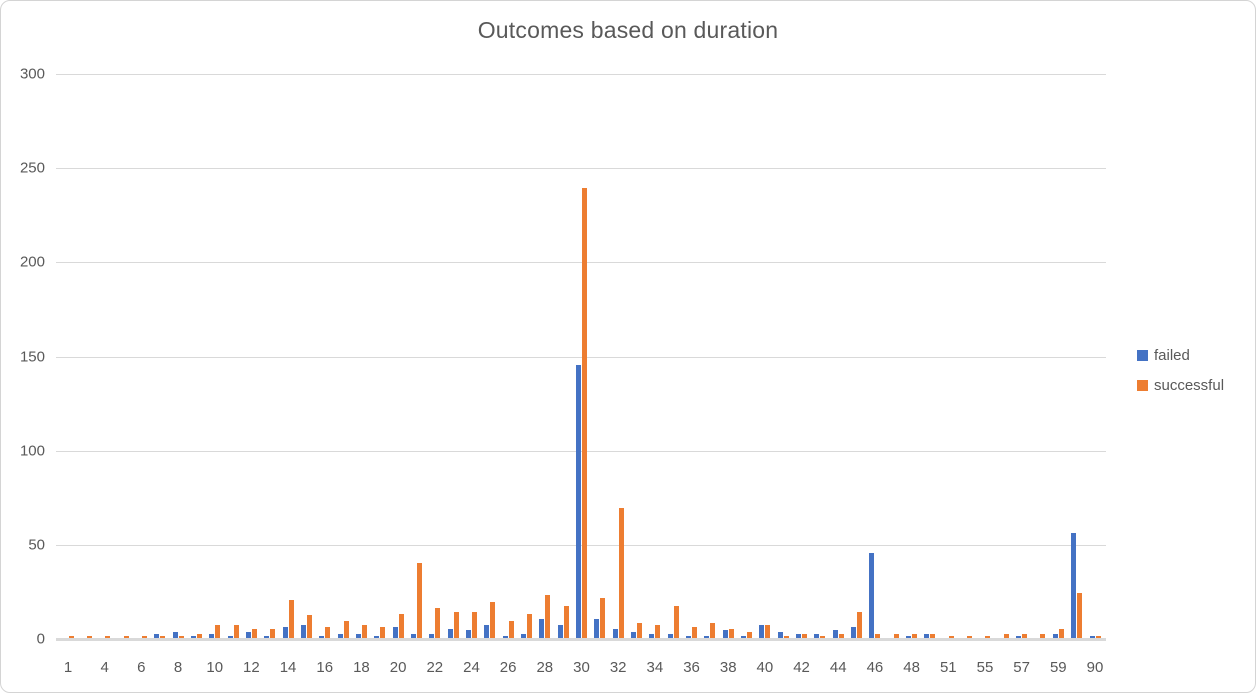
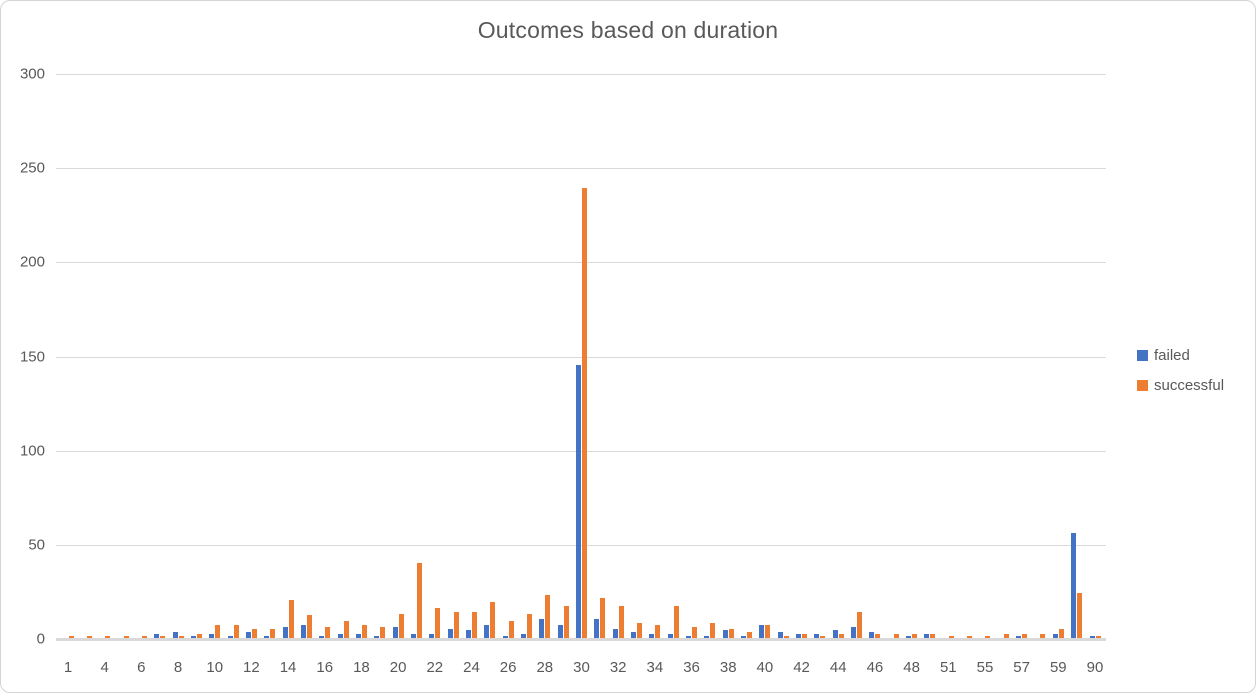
successful/32: 69 -> 17
failed/46: 45 -> 3
